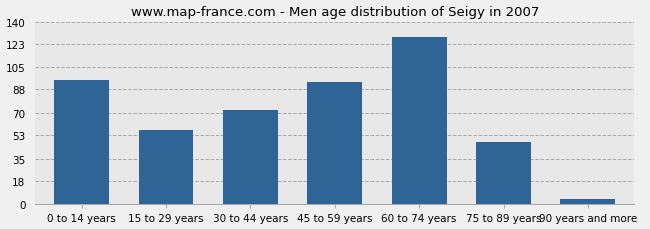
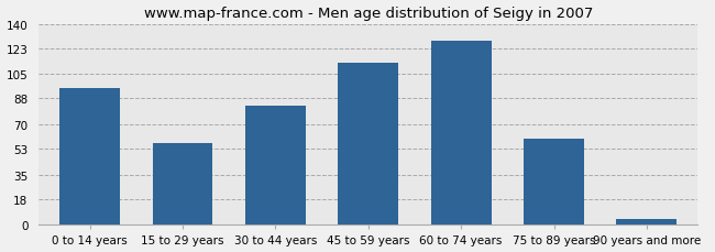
30 to 44 years: 72 -> 83
45 to 59 years: 94 -> 113
75 to 89 years: 48 -> 60
